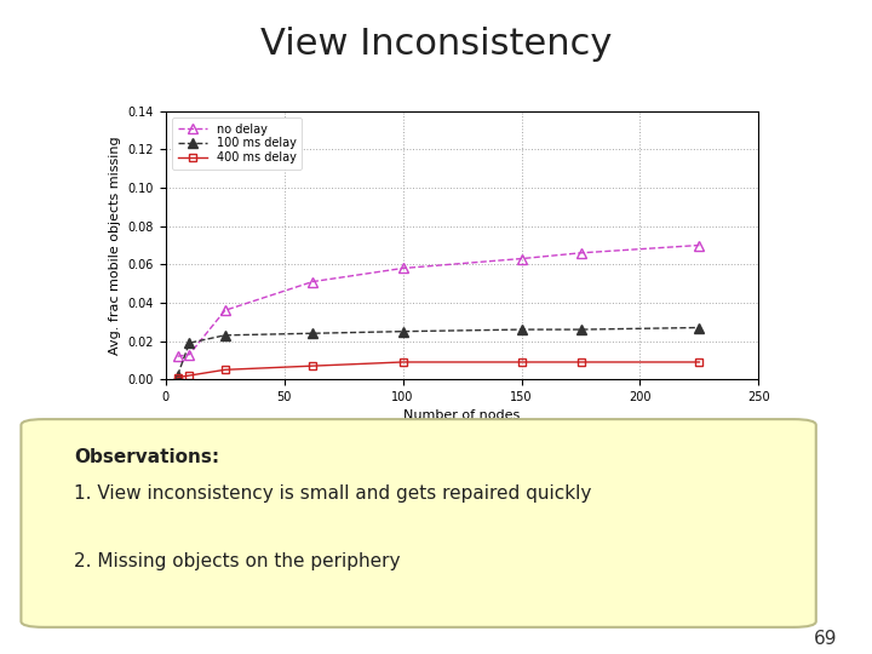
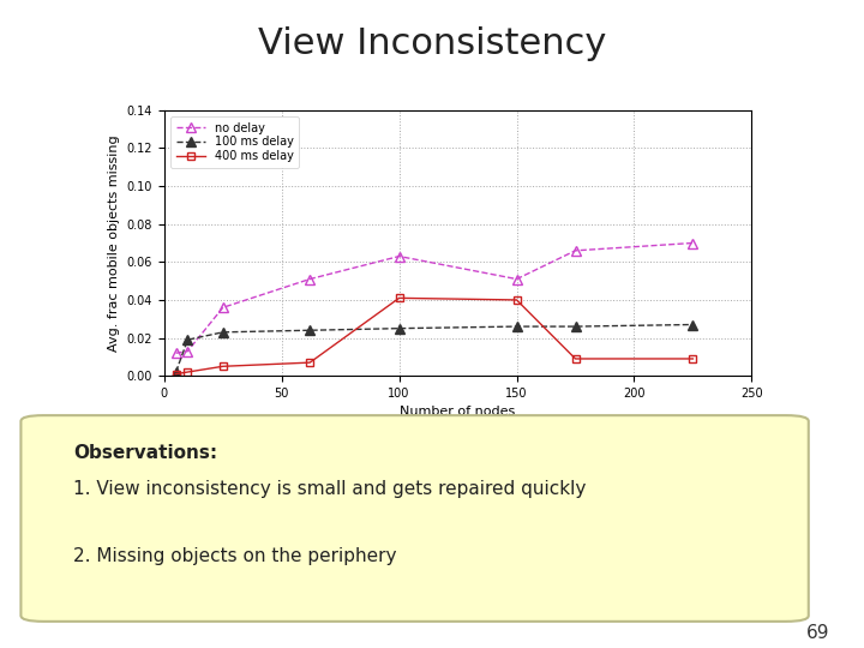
no delay/100: 0.058 -> 0.063
400 ms delay/100: 0.009 -> 0.041
no delay/150: 0.063 -> 0.051
400 ms delay/150: 0.009 -> 0.040
